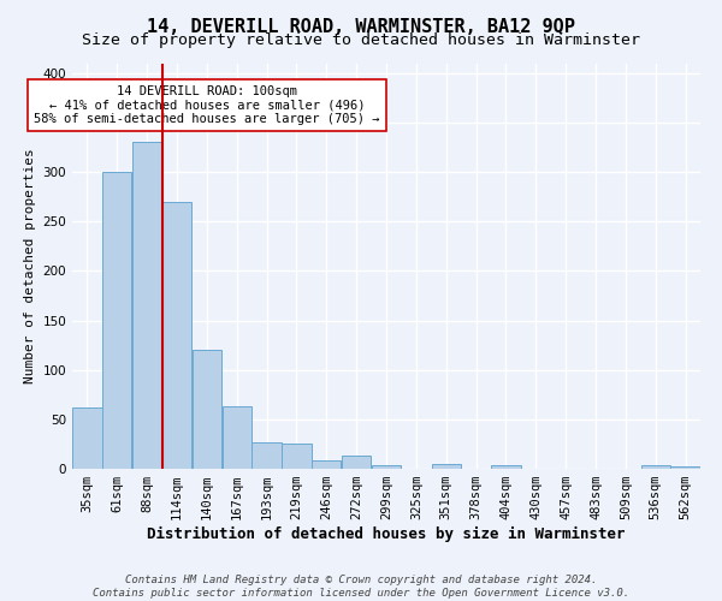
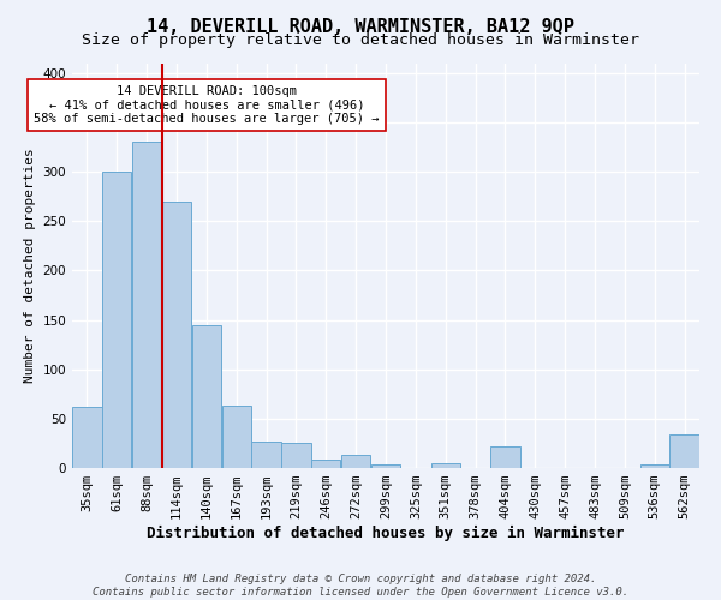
140sqm: 120 -> 144
404sqm: 4 -> 22
562sqm: 3 -> 34
